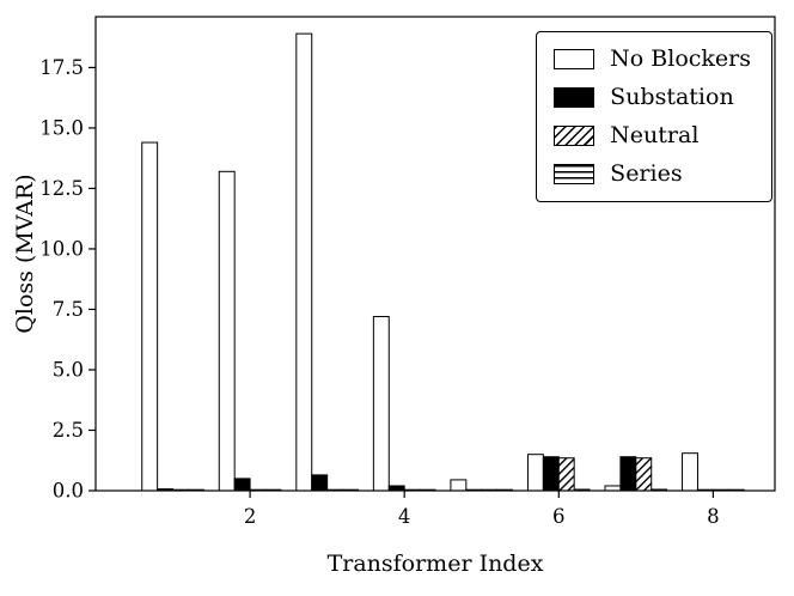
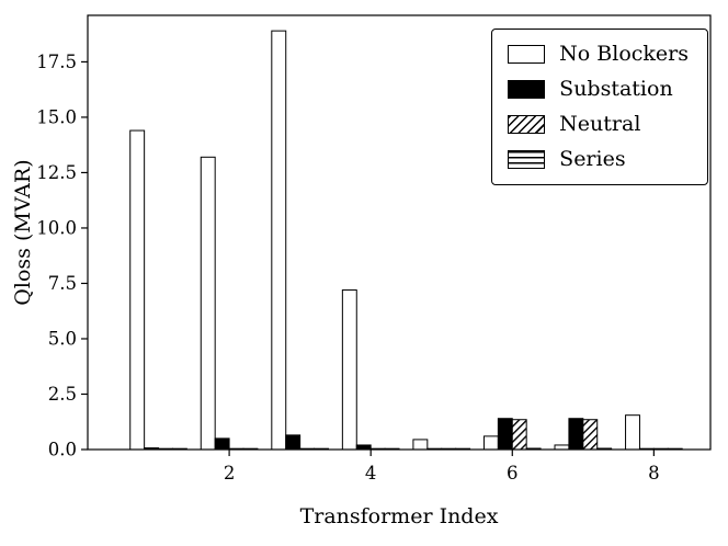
No Blockers/6: 1.5 -> 0.6
